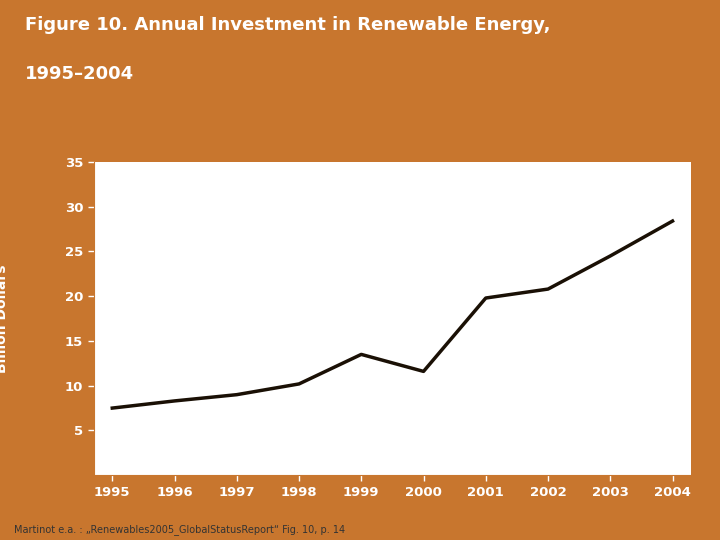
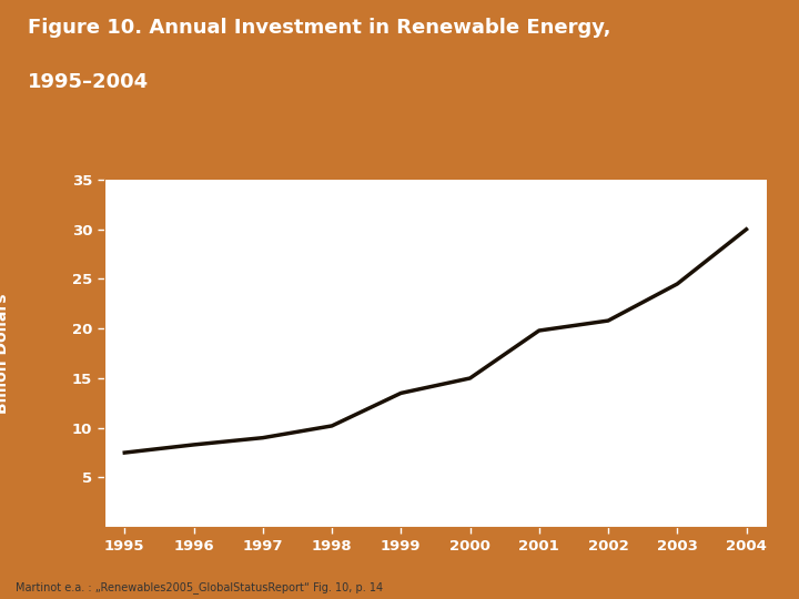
2000: 11.6 -> 15.0
2004: 28.4 -> 30.0
